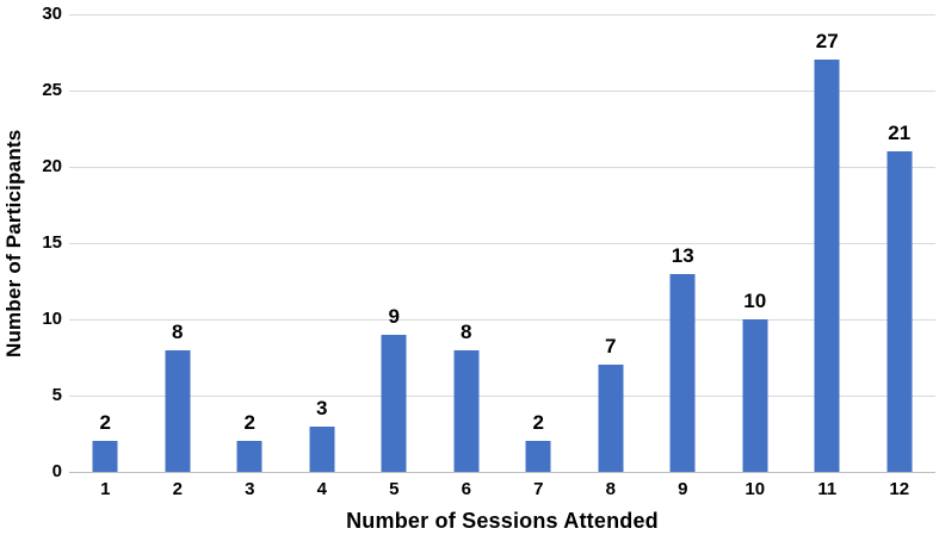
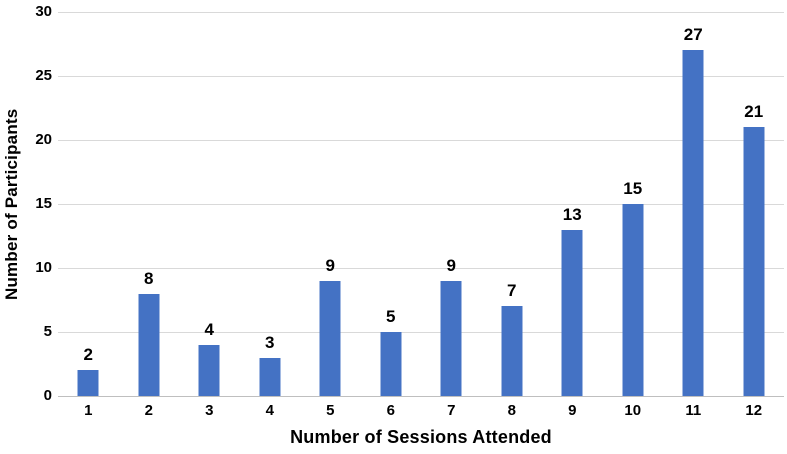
3: 2 -> 4
6: 8 -> 5
7: 2 -> 9
10: 10 -> 15
